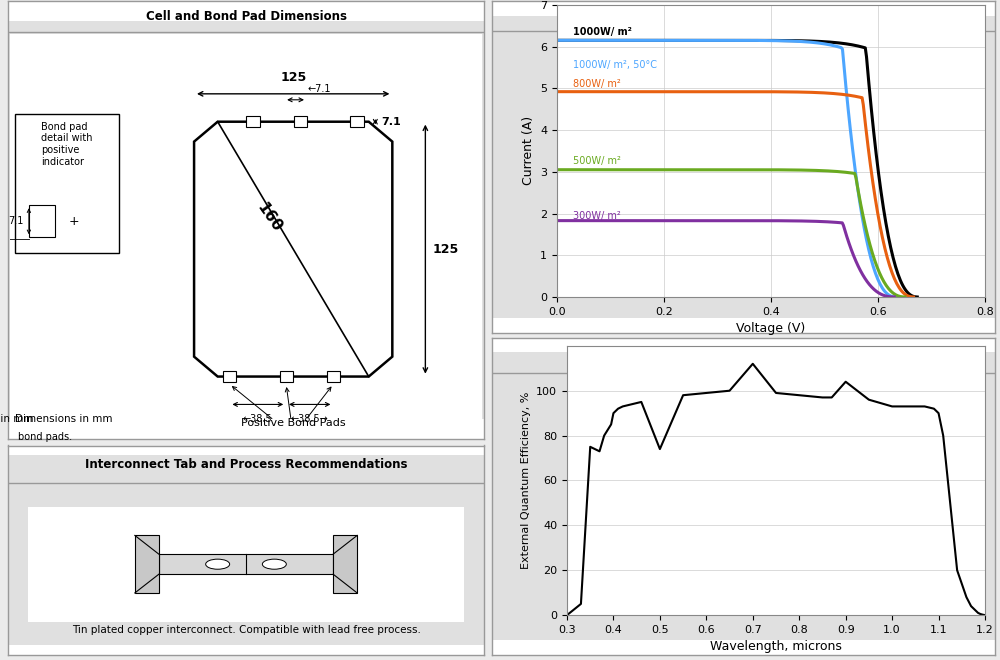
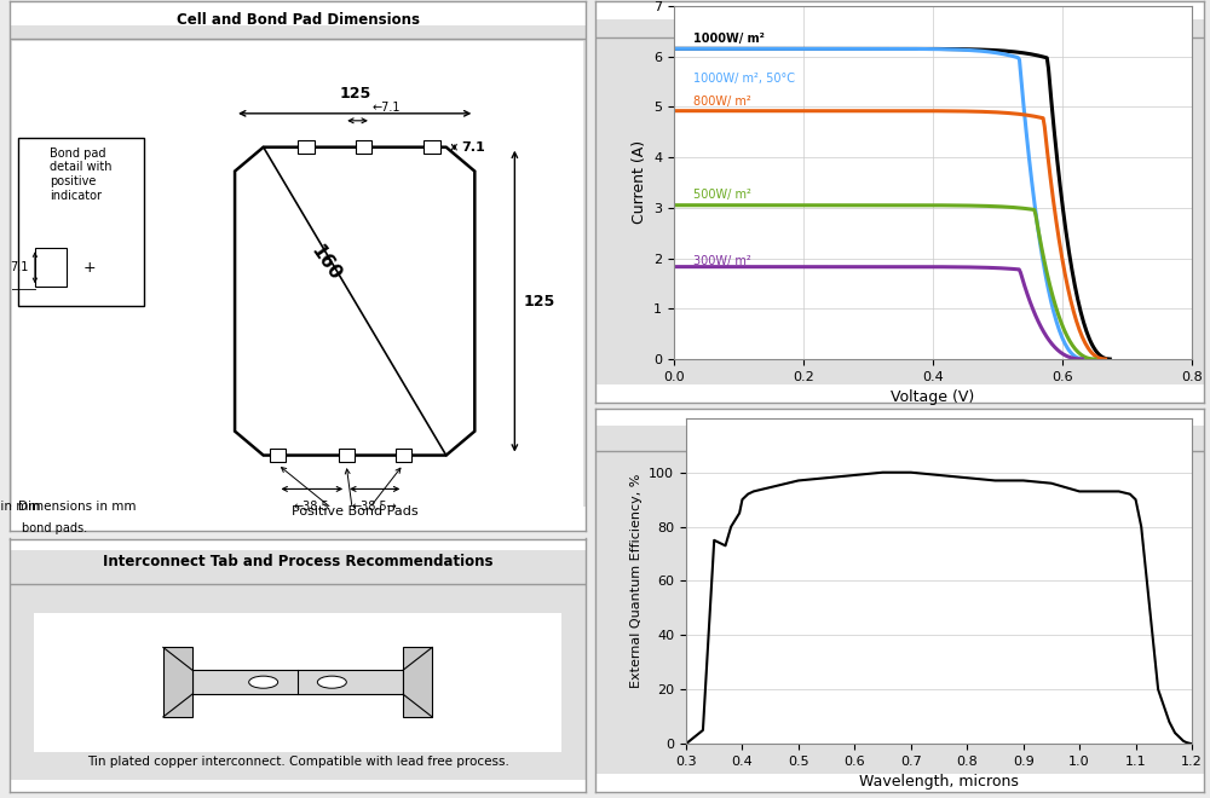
0.5: 74.0 -> 97.0
0.7: 112.0 -> 100.0
0.9: 104.0 -> 97.0
